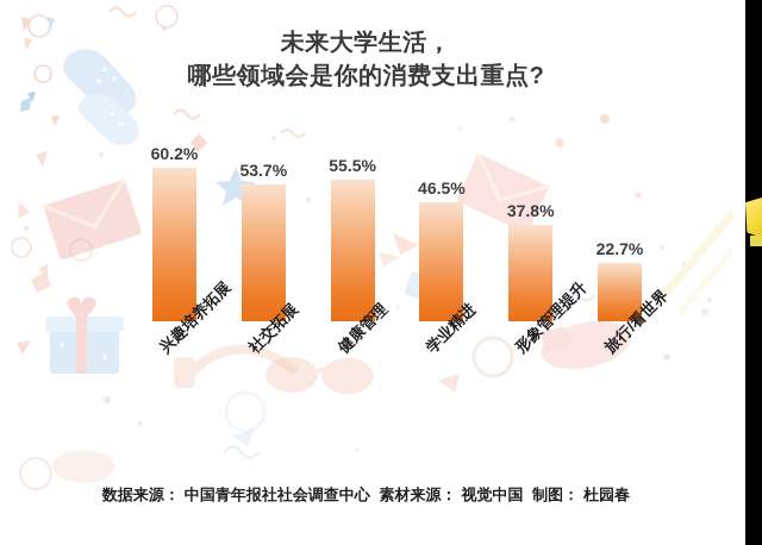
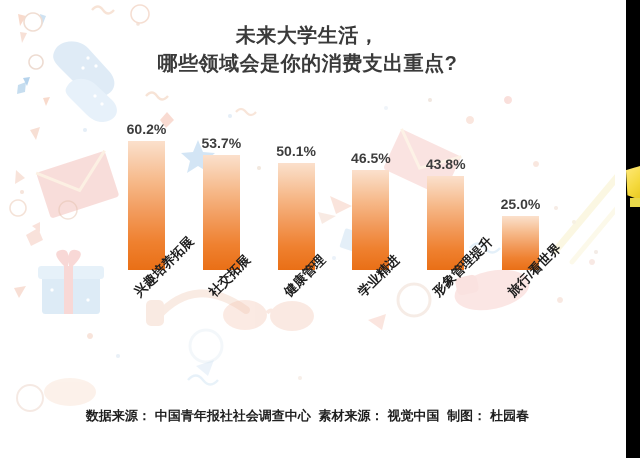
健康管理: 55.5% -> 50.1%
形象管理提升: 37.8% -> 43.8%
旅行/看世界: 22.7% -> 25.0%
